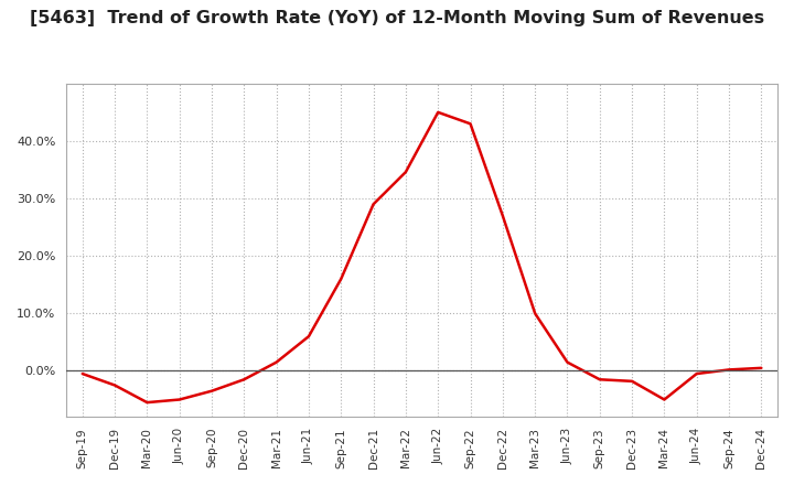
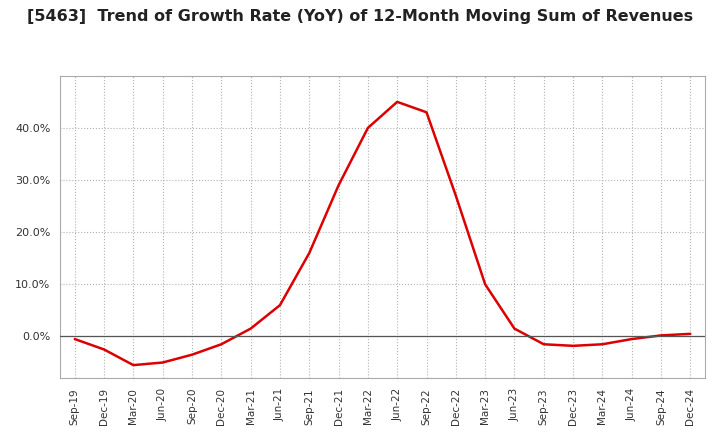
Mar-22: 34.6% -> 40.0%
Mar-24: -5.0% -> -1.5%
